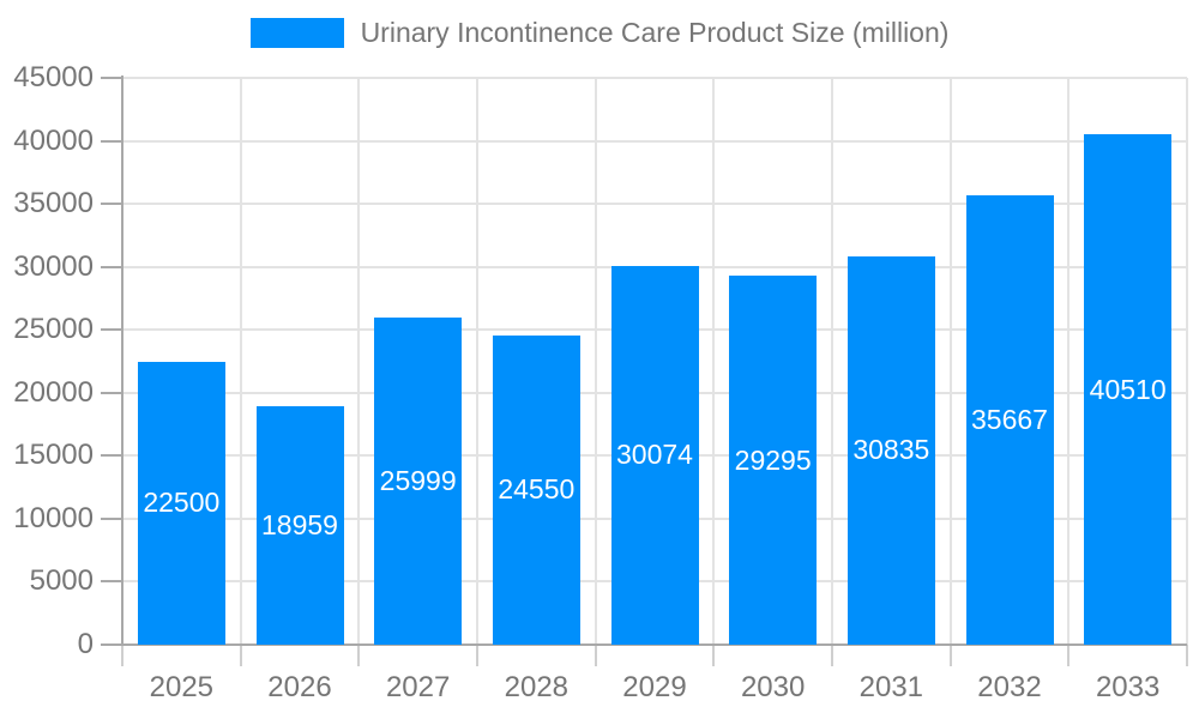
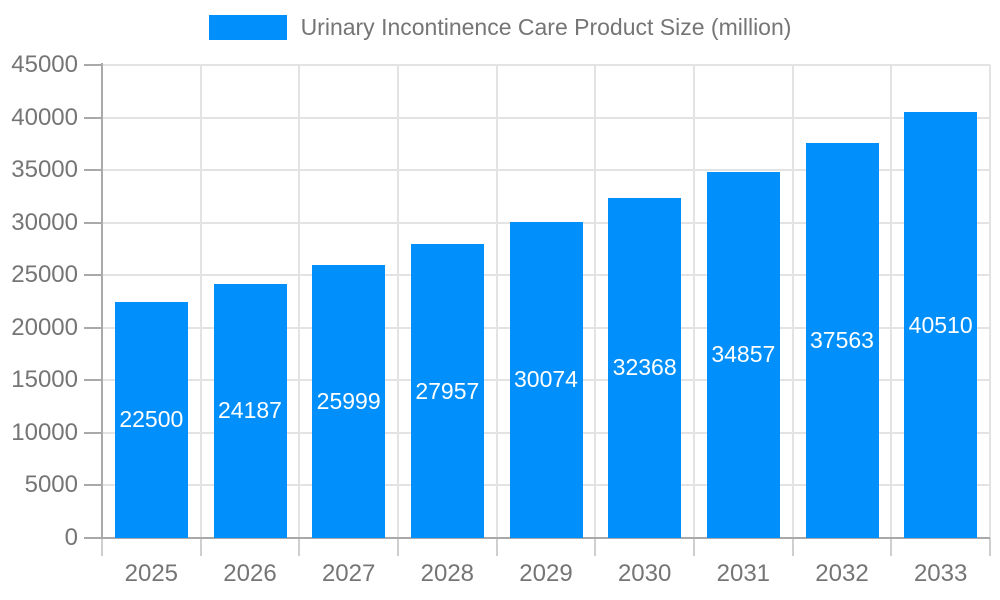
2026: 18959 -> 24187
2028: 24550 -> 27957
2030: 29295 -> 32368
2031: 30835 -> 34857
2032: 35667 -> 37563
